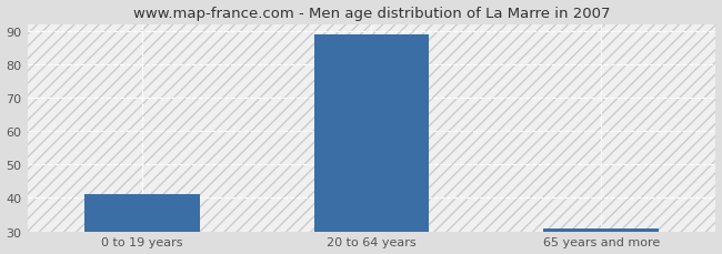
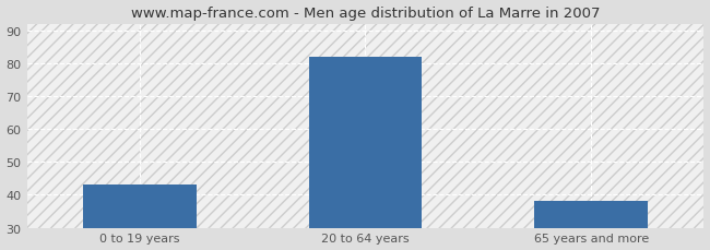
0 to 19 years: 41 -> 43
20 to 64 years: 89 -> 82
65 years and more: 31 -> 38
